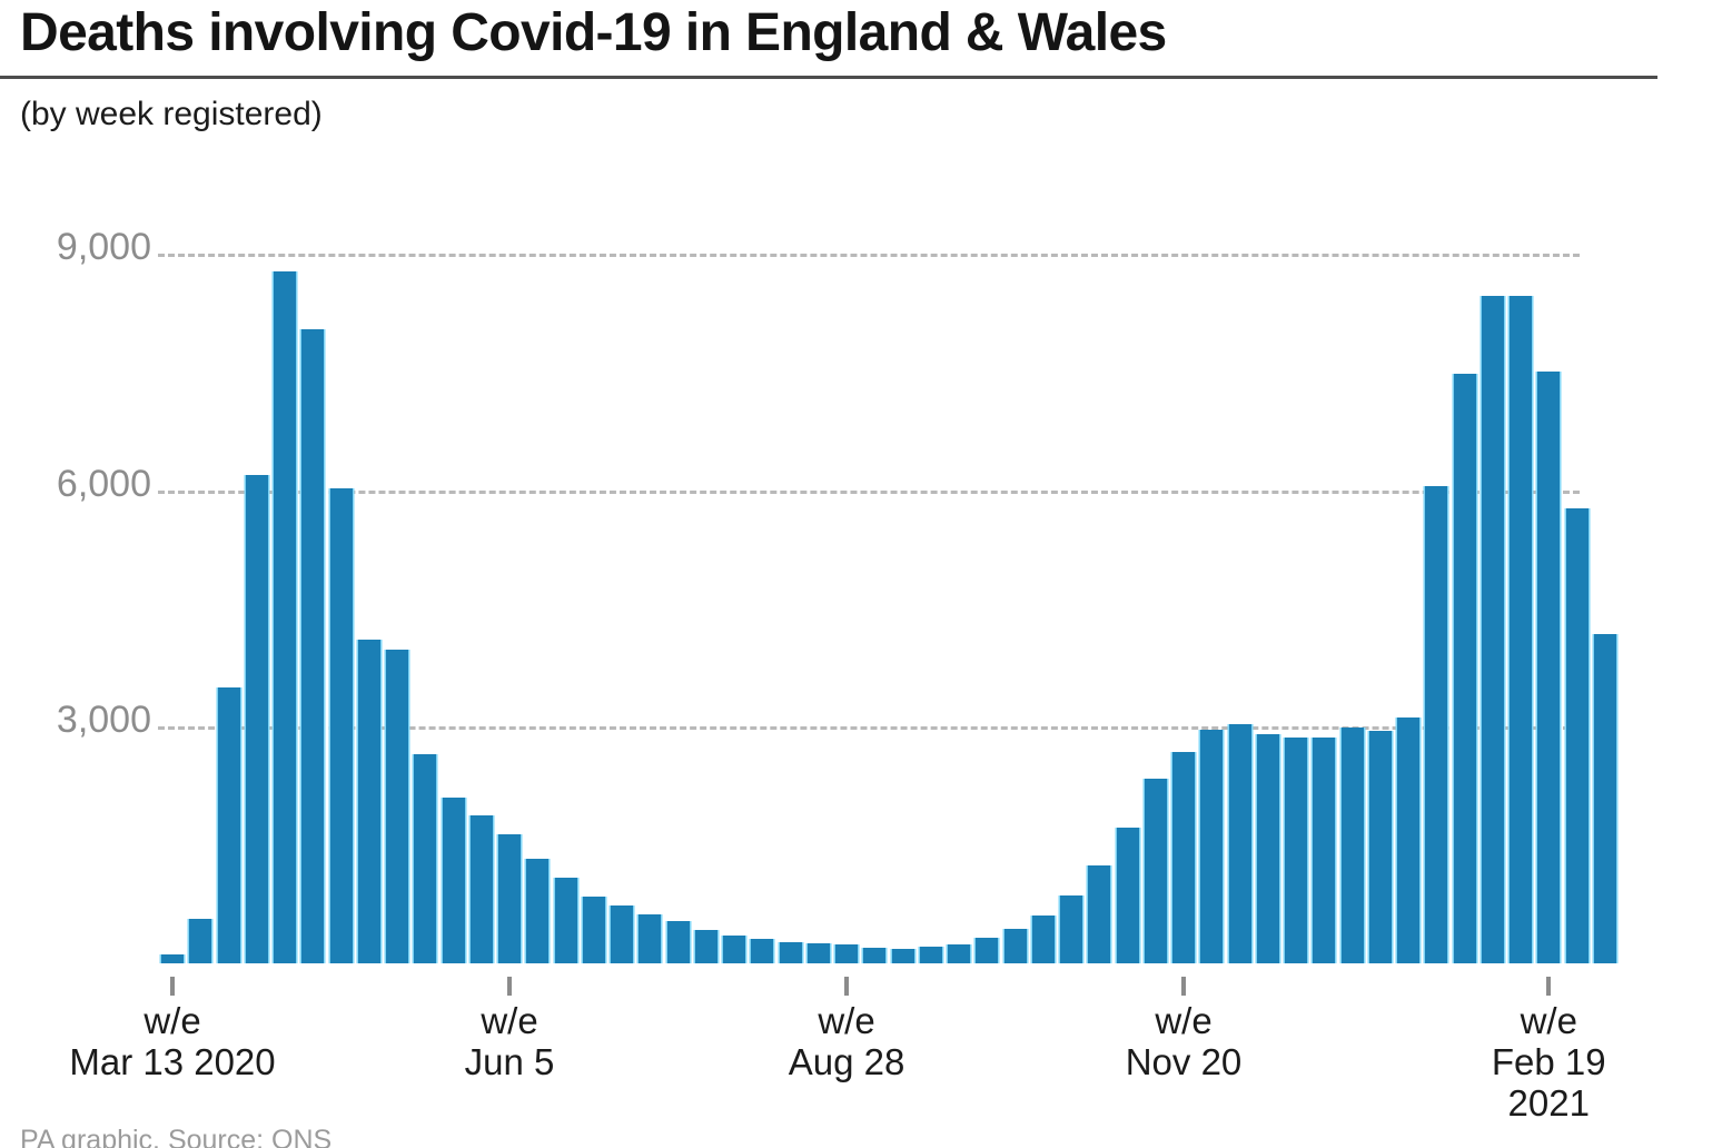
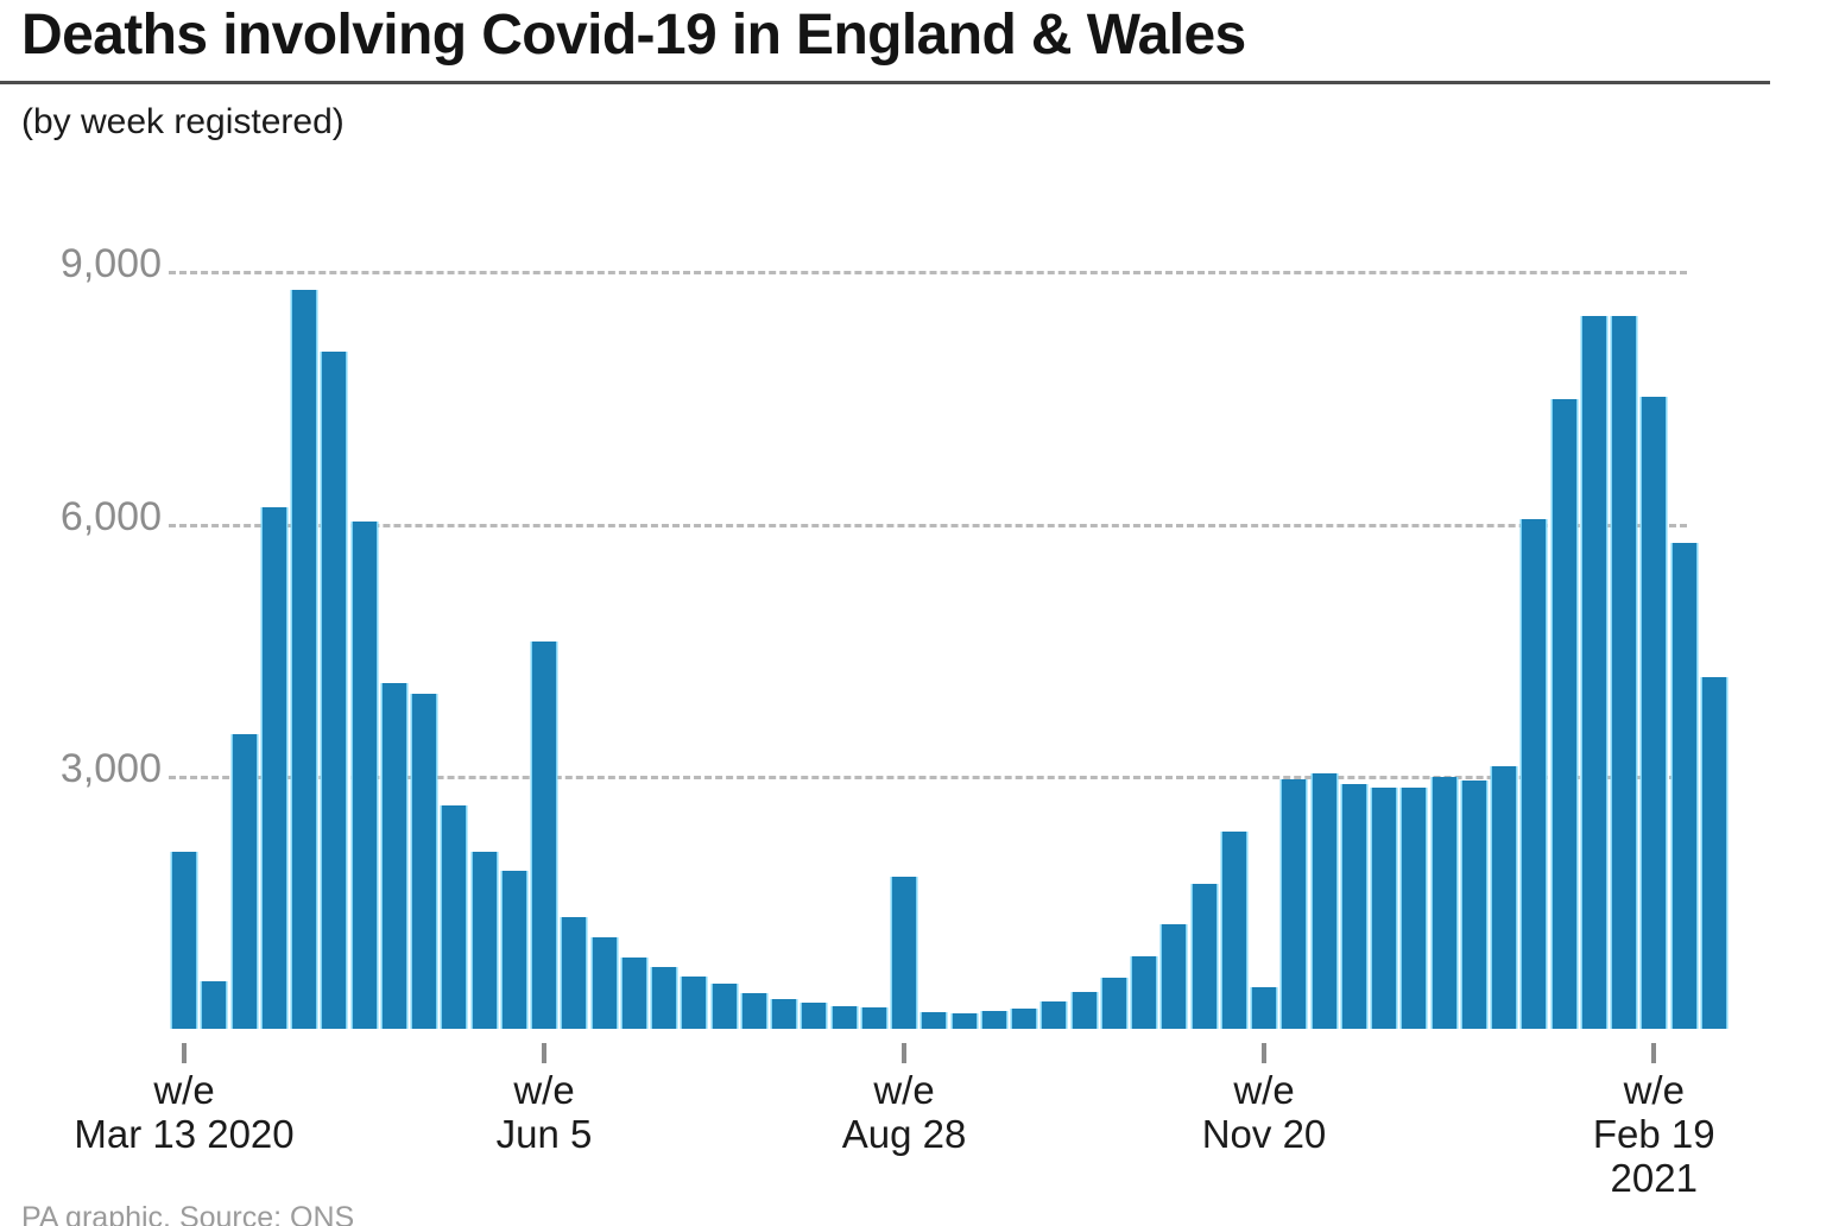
w/e Mar 13 2020: 100 -> 2100
w/e Jun 5: 1600 -> 4600
w/e Aug 28: 200 -> 1800
w/e Nov 20: 2700 -> 500
